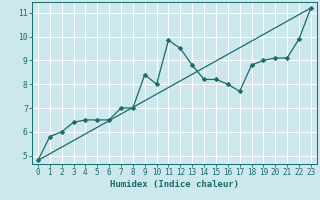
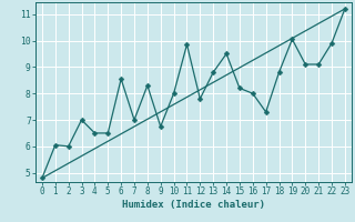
1: 5.80 -> 6.05
3: 6.40 -> 7.00
6: 6.50 -> 8.55
8: 7.00 -> 8.30
9: 8.40 -> 6.75
12: 9.50 -> 7.80
14: 8.20 -> 9.50
17: 7.70 -> 7.30
19: 9.00 -> 10.05
